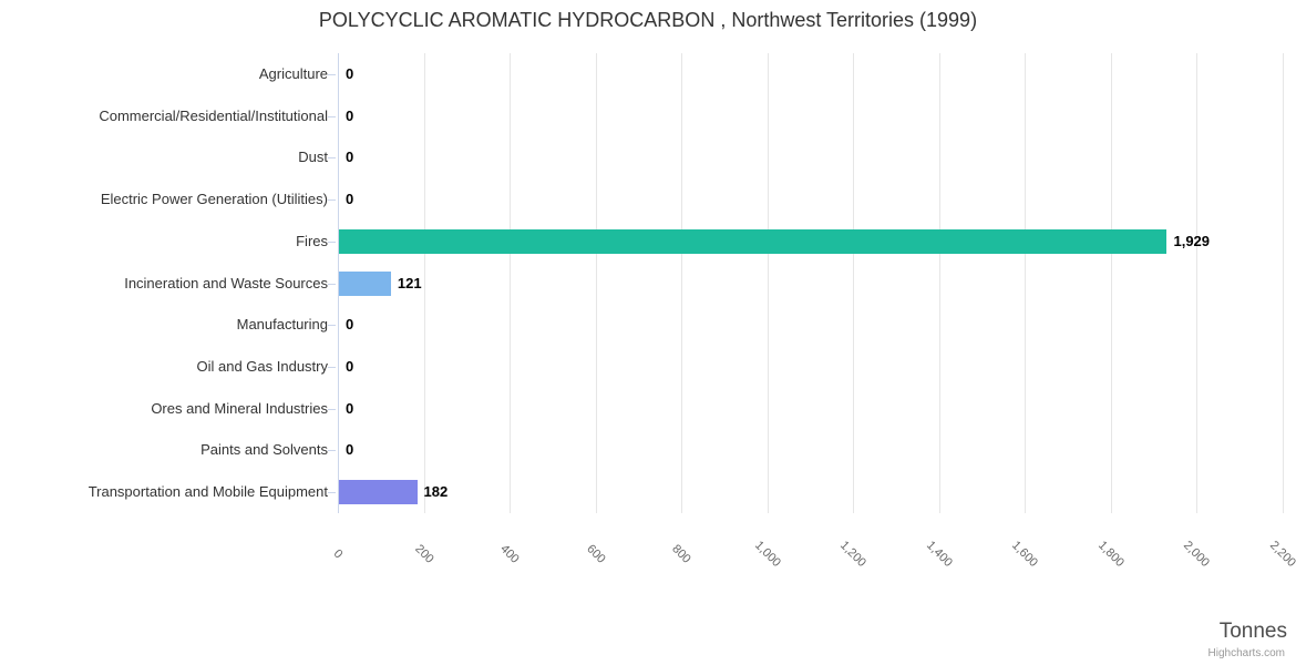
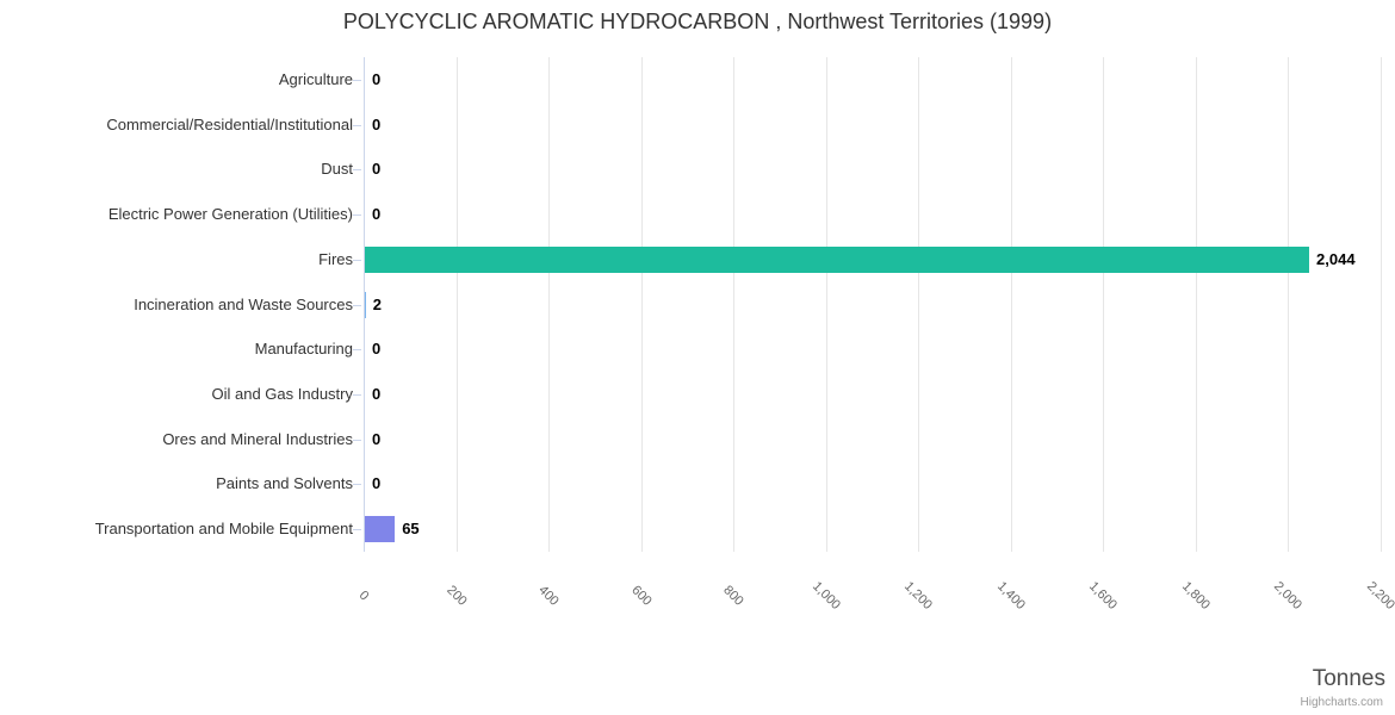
Fires: 1,929 -> 2,044
Incineration and Waste Sources: 121 -> 2
Transportation and Mobile Equipment: 182 -> 65
